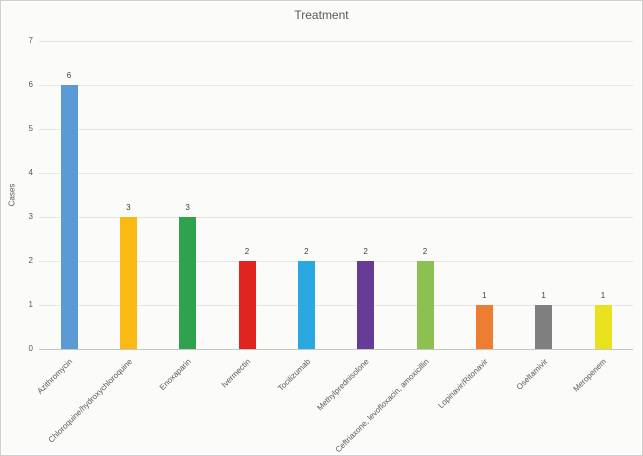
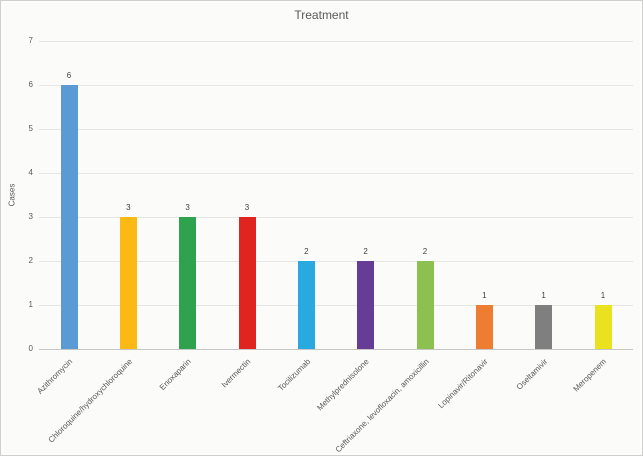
Ivermectin: 2 -> 3
